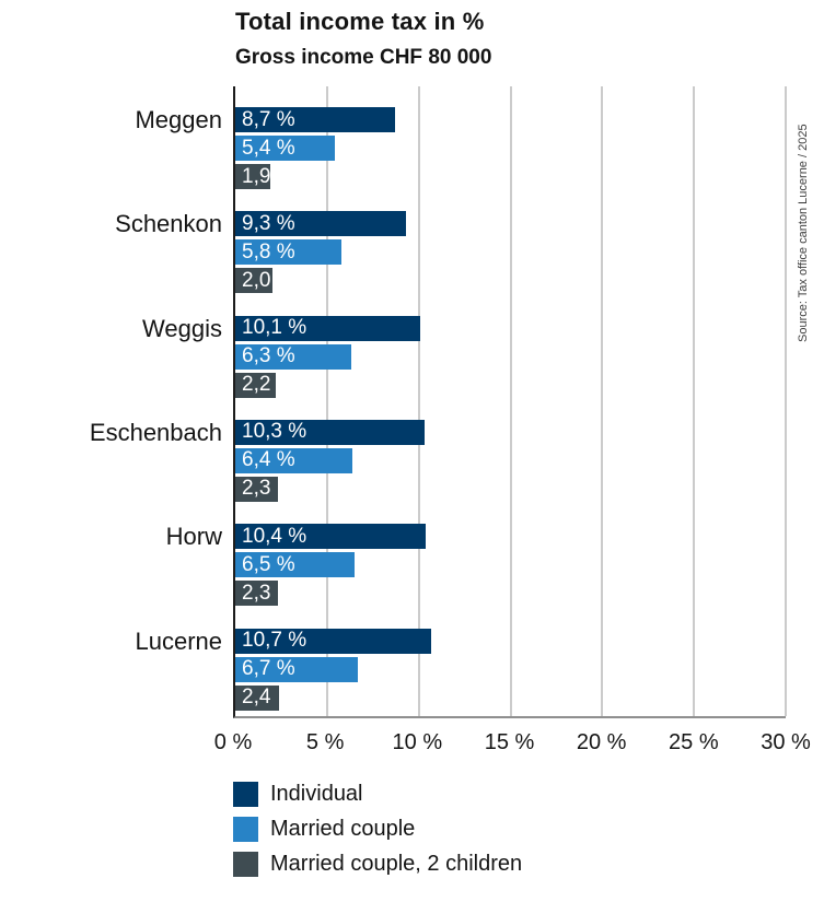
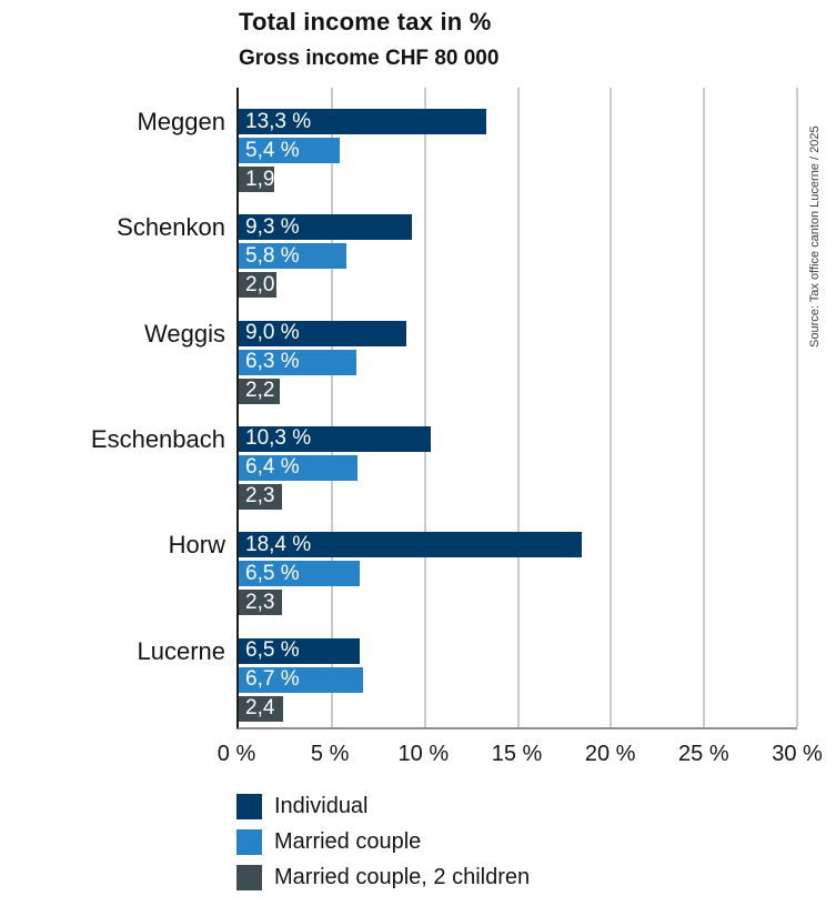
Individual/Meggen: 8,7 -> 13,3
Individual/Weggis: 10,1 -> 9,0
Individual/Horw: 10,4 -> 18,4
Individual/Lucerne: 10,7 -> 6,5
